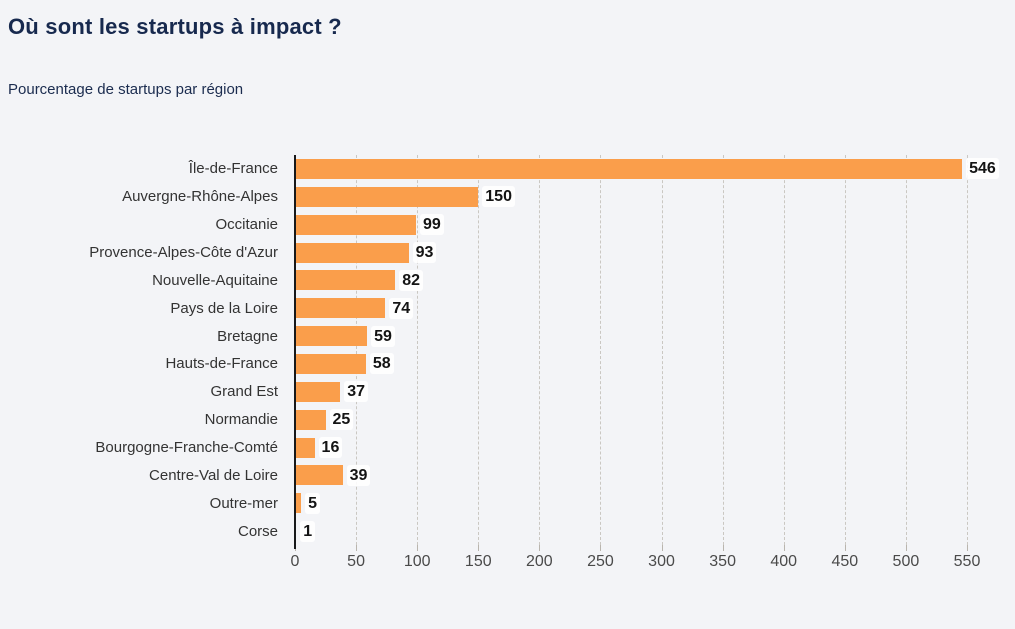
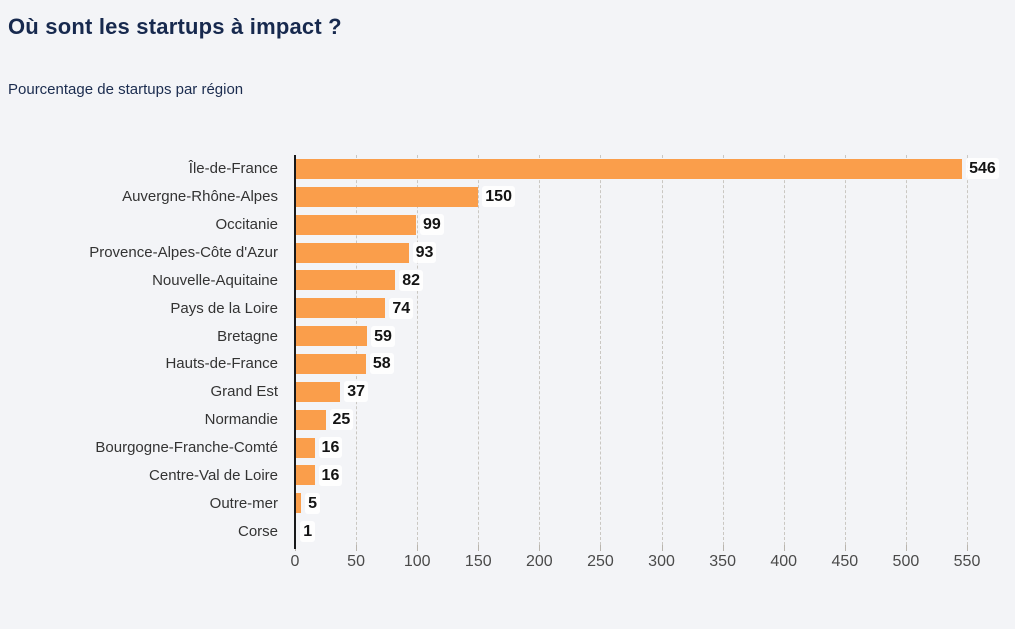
Centre-Val de Loire: 39 -> 16
